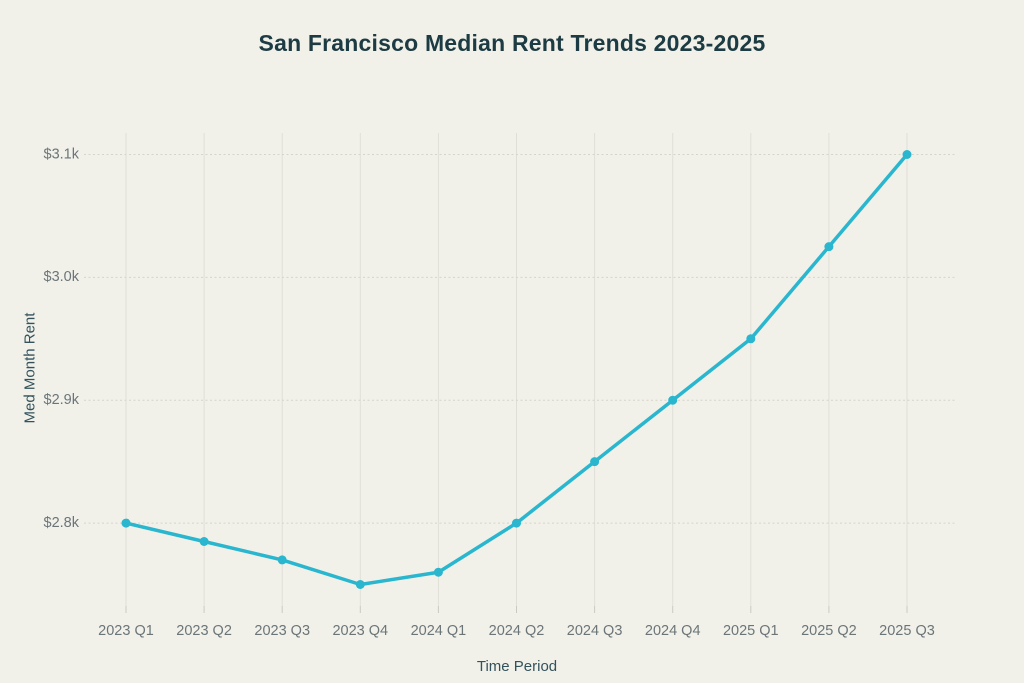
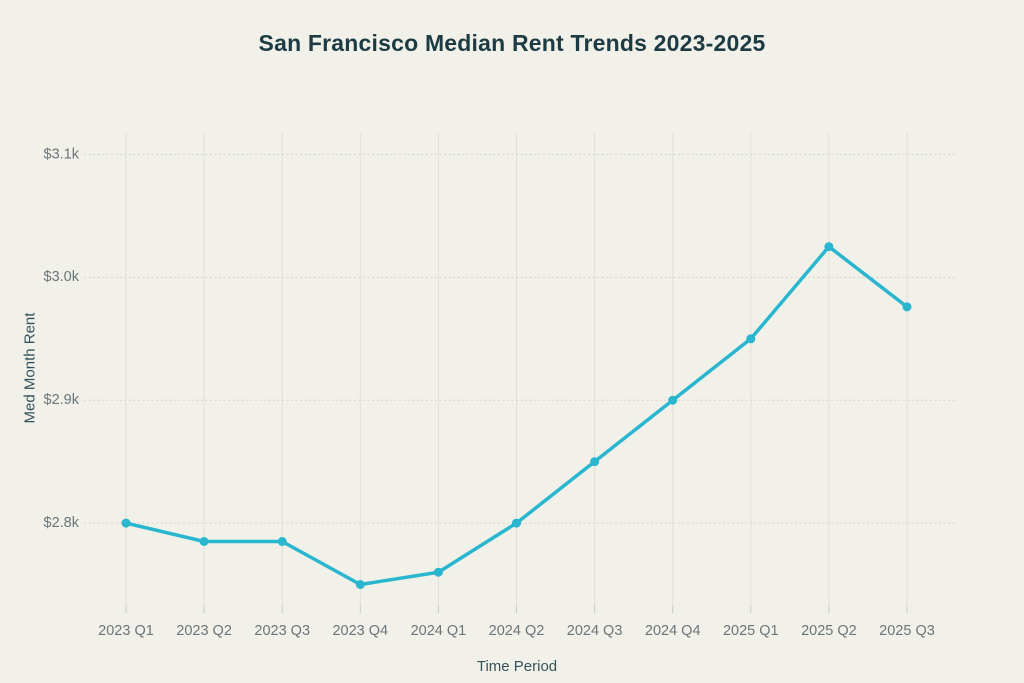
2023 Q3: $2.770k -> $2.785k
2025 Q3: $3.100k -> $2.976k
